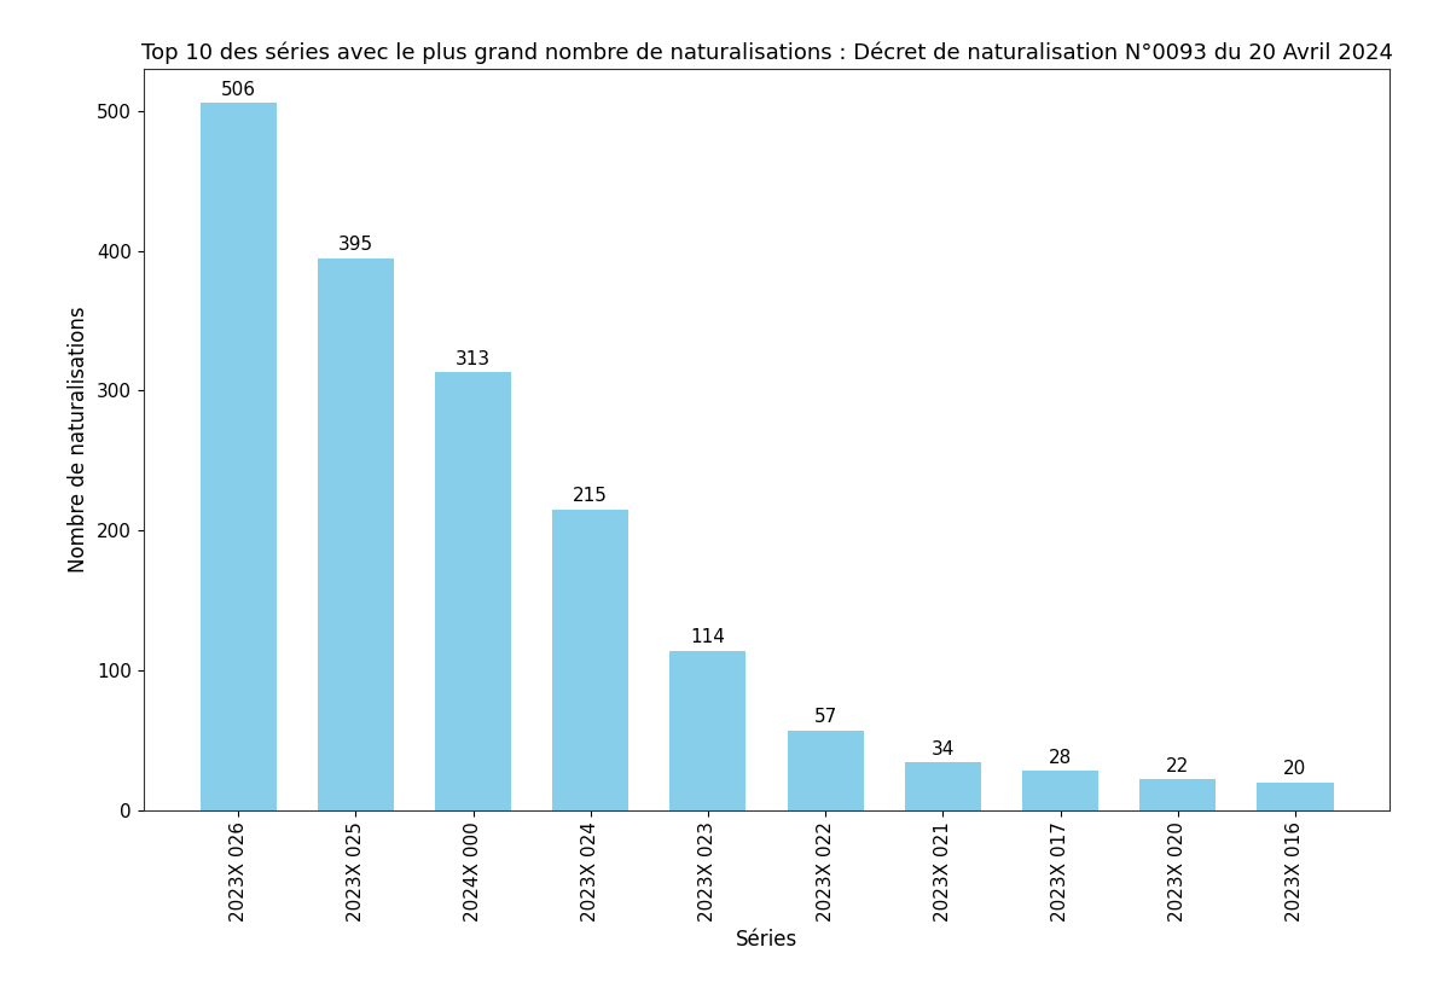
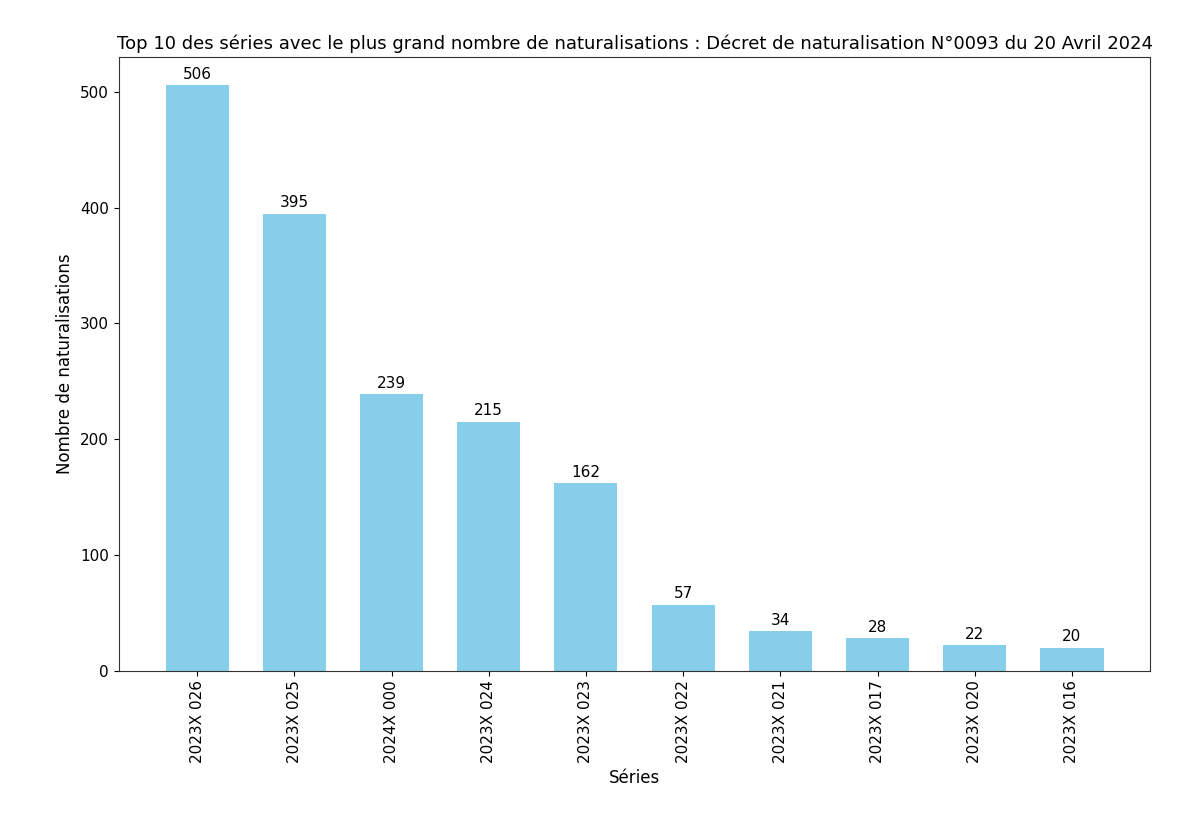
2024X 000: 313 -> 239
2023X 023: 114 -> 162
